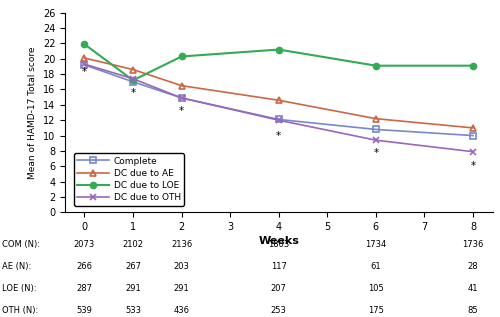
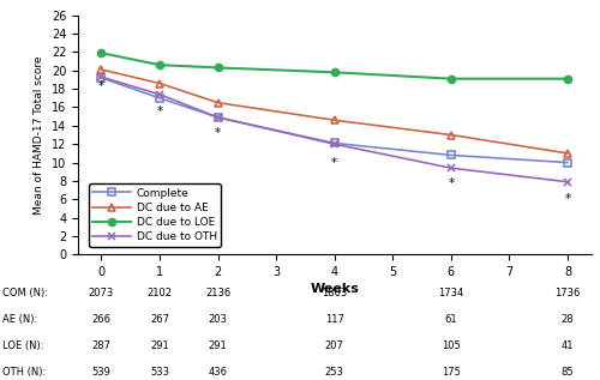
DC due to LOE/1: 17.2 -> 20.6
DC due to LOE/4: 21.2 -> 19.8
DC due to AE/6: 12.2 -> 13.0
